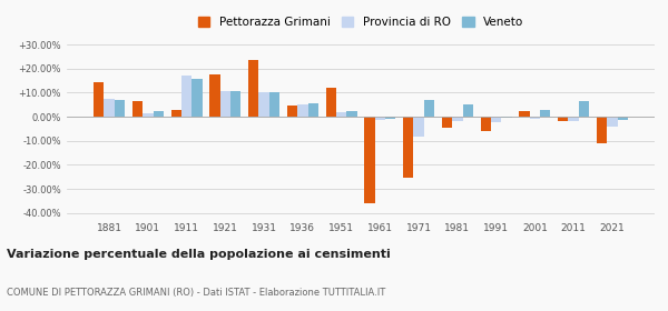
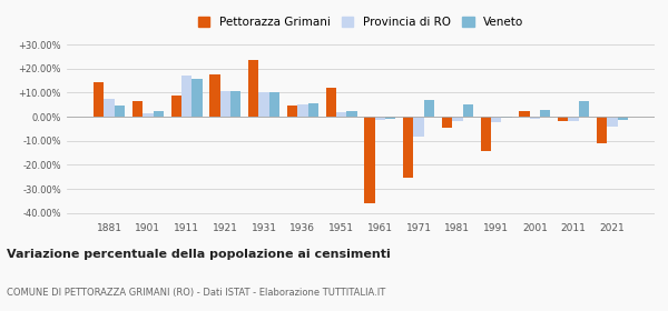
Veneto/1881: 7.0% -> 4.5%
Pettorazza Grimani/1911: 3.0% -> 9.0%
Pettorazza Grimani/1991: -6.0% -> -14.5%
